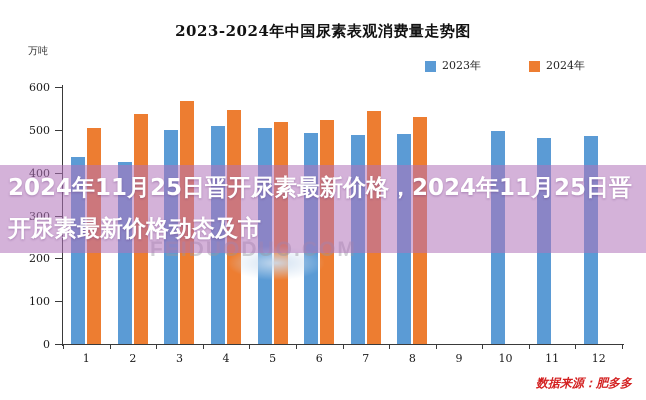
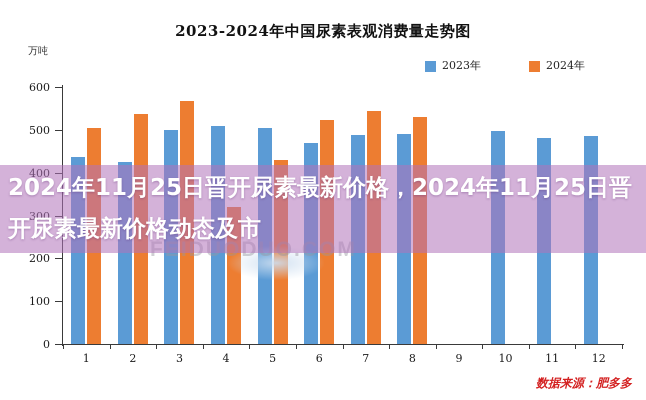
2024年/4: 550 -> 320
2024年/5: 520 -> 430
2023年/6: 490 -> 470
